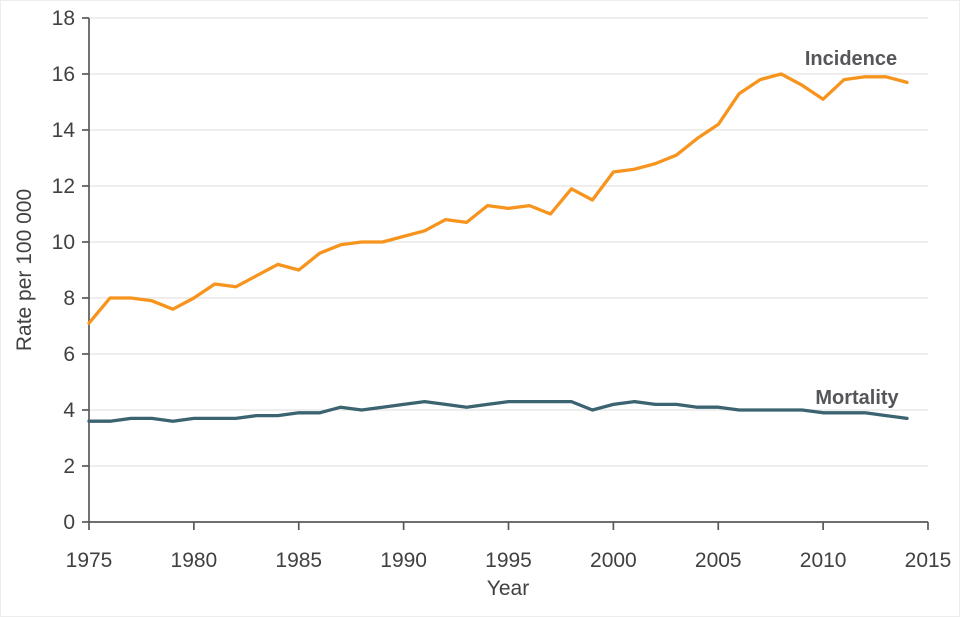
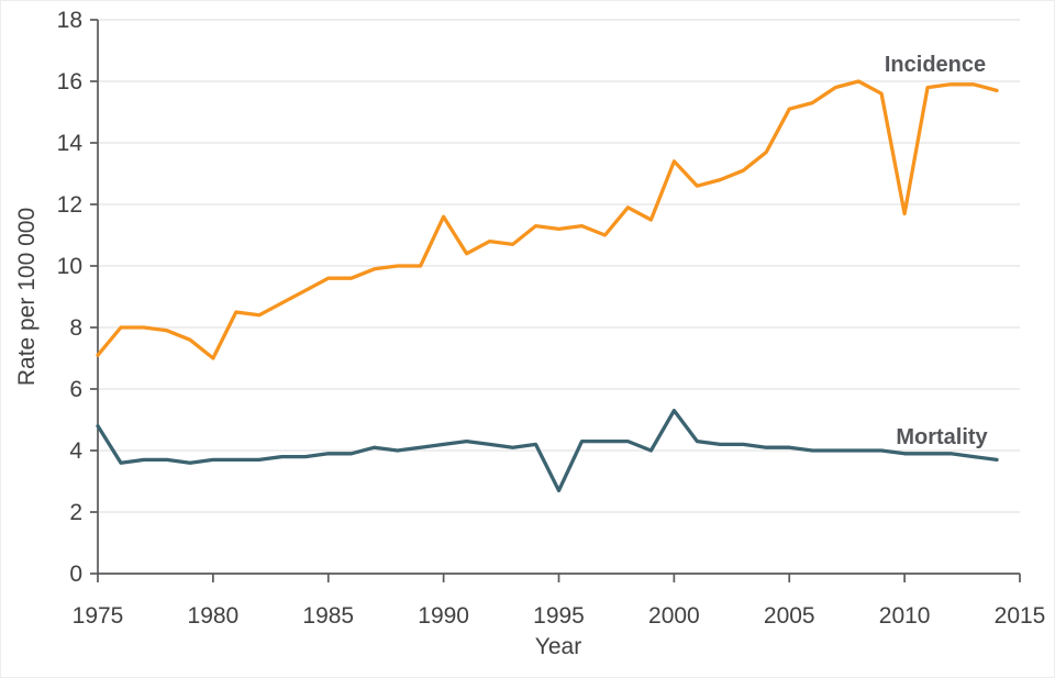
Mortality/1975: 3.6 -> 4.8
Incidence/1980: 8.0 -> 7.0
Incidence/1985: 9.0 -> 9.6
Incidence/1990: 10.2 -> 11.6
Mortality/1995: 4.3 -> 2.7
Incidence/2000: 12.5 -> 13.4
Mortality/2000: 4.2 -> 5.3
Incidence/2005: 14.2 -> 15.1
Incidence/2010: 15.1 -> 11.7
